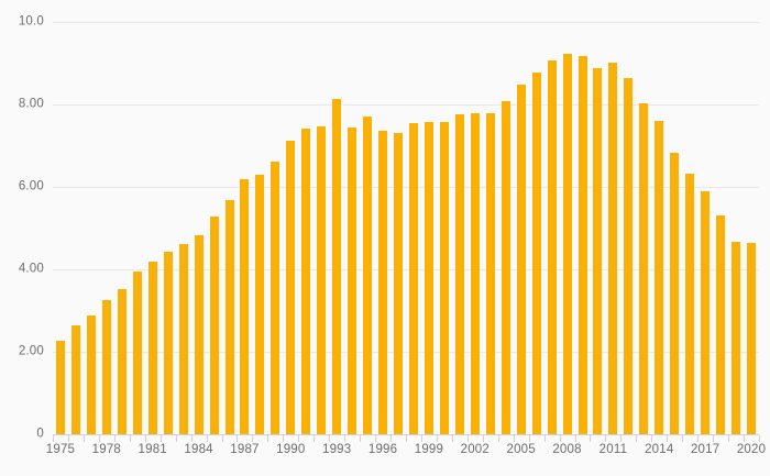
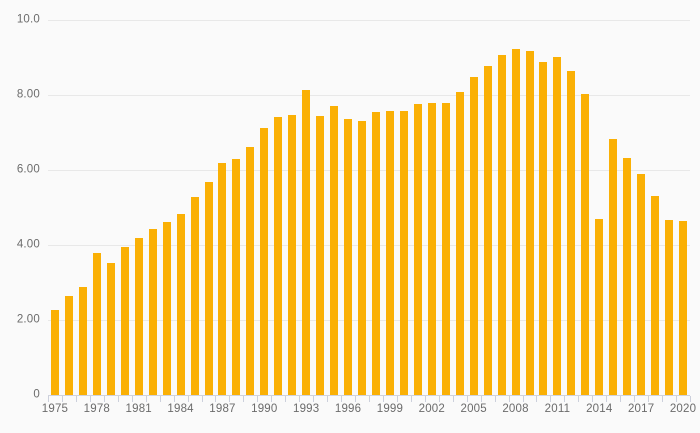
1978: 3.2 -> 3.8
2014: 7.6 -> 4.7
